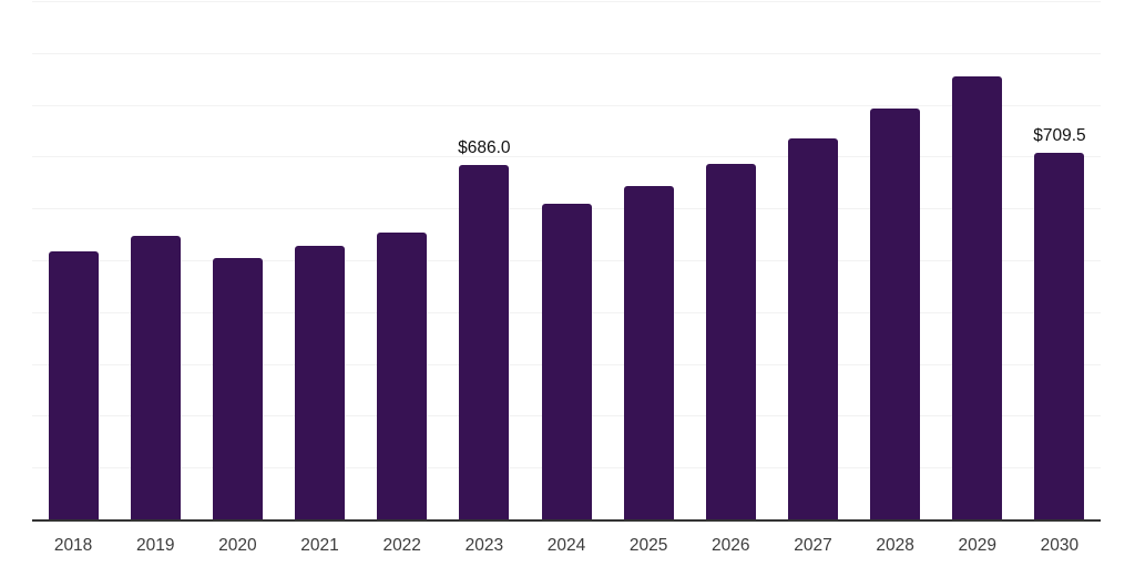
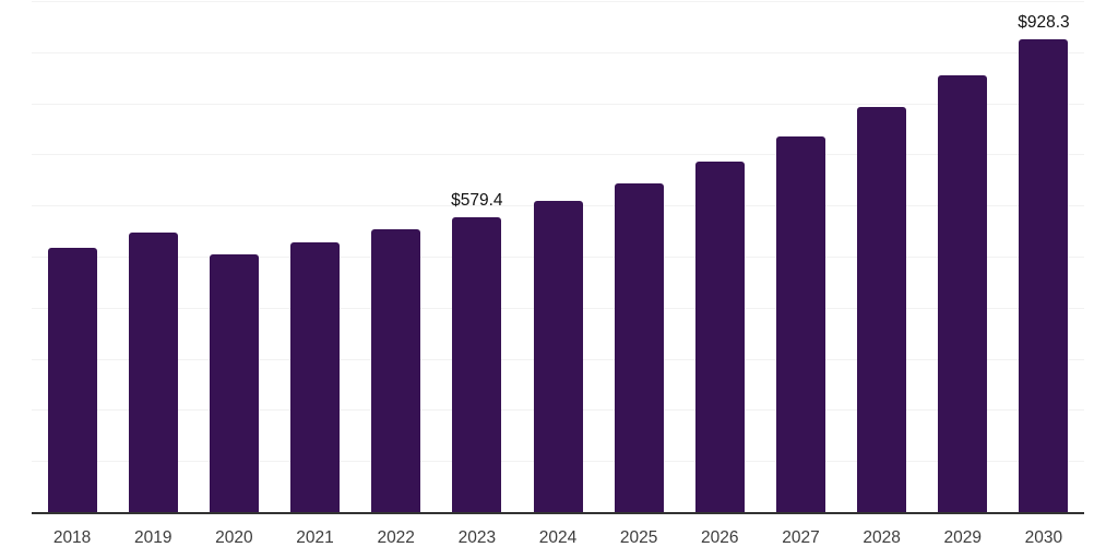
2023: $686.0 -> $579.4
2030: $709.5 -> $928.3
